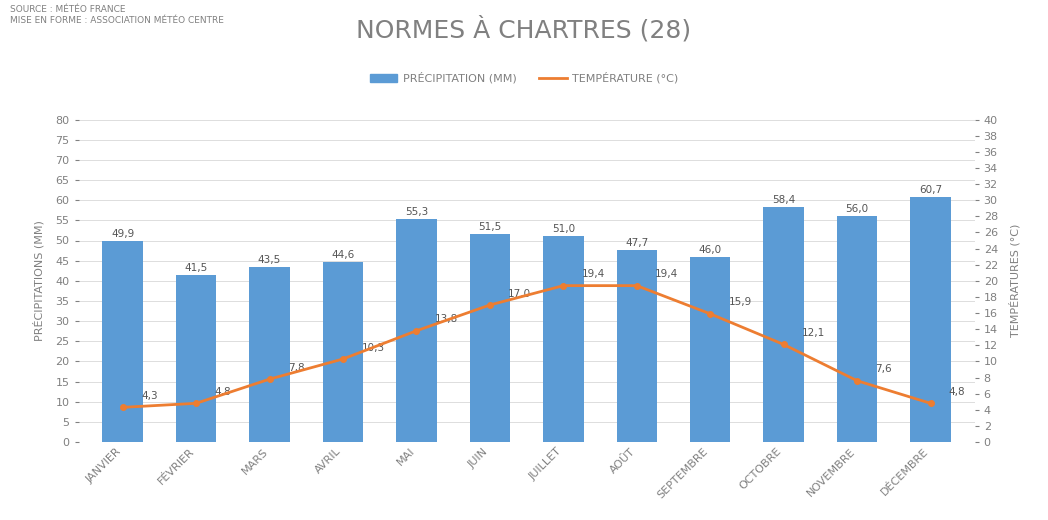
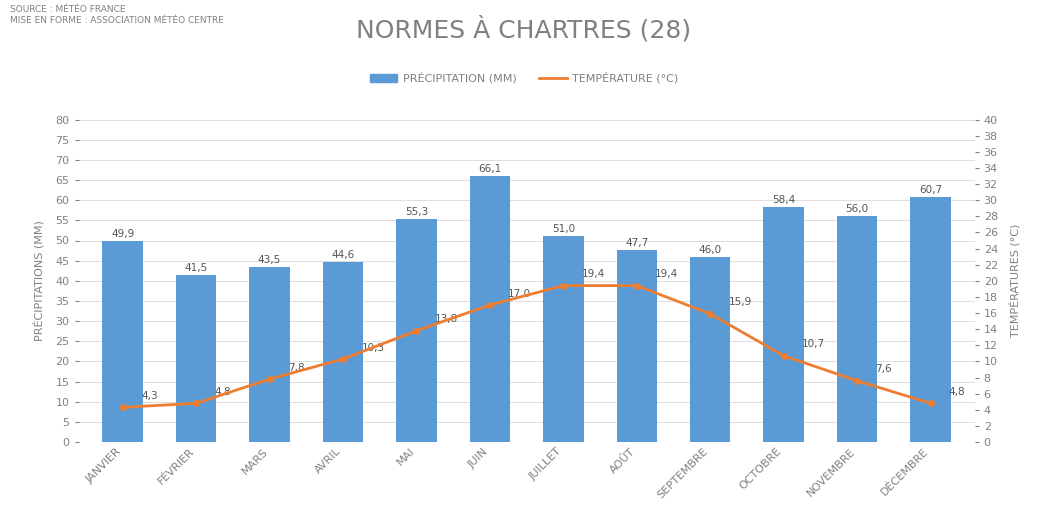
PRÉCIPITATION (MM)/JUIN: 51,5 -> 66,1
TEMPÉRATURE (°C)/OCTOBRE: 12,1 -> 10,7
